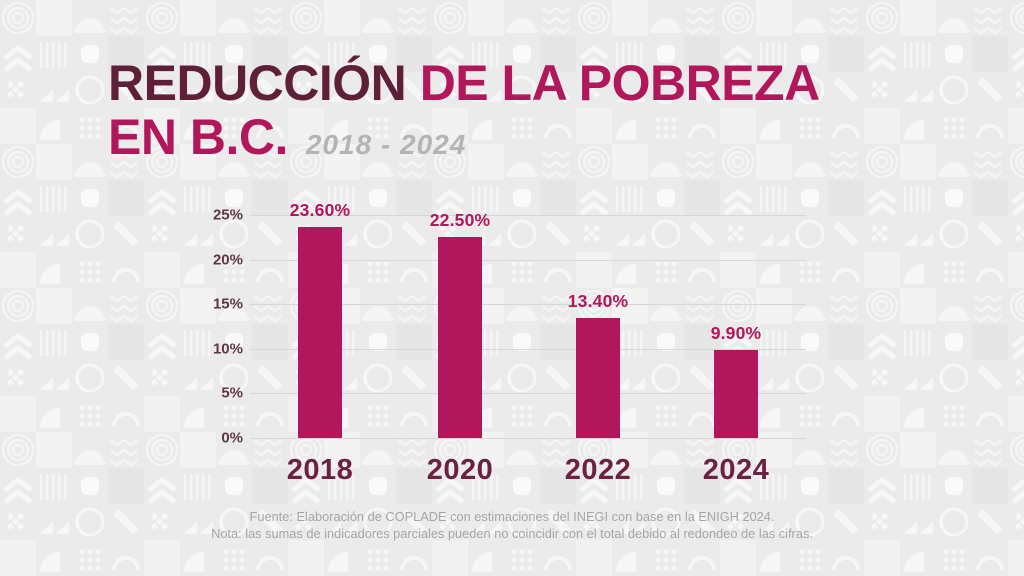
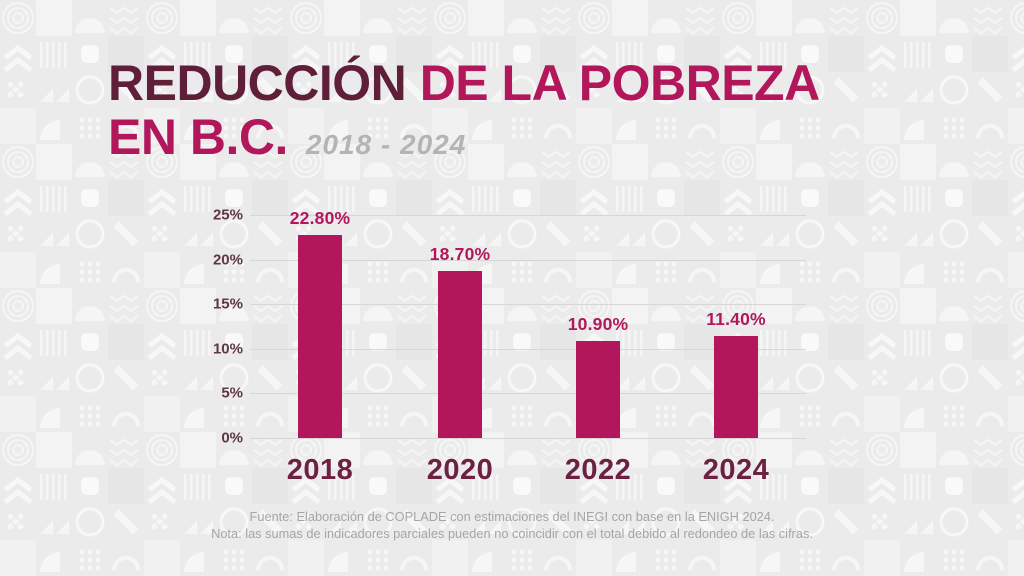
2018: 23.60% -> 22.80%
2020: 22.50% -> 18.70%
2022: 13.40% -> 10.90%
2024: 9.90% -> 11.40%
